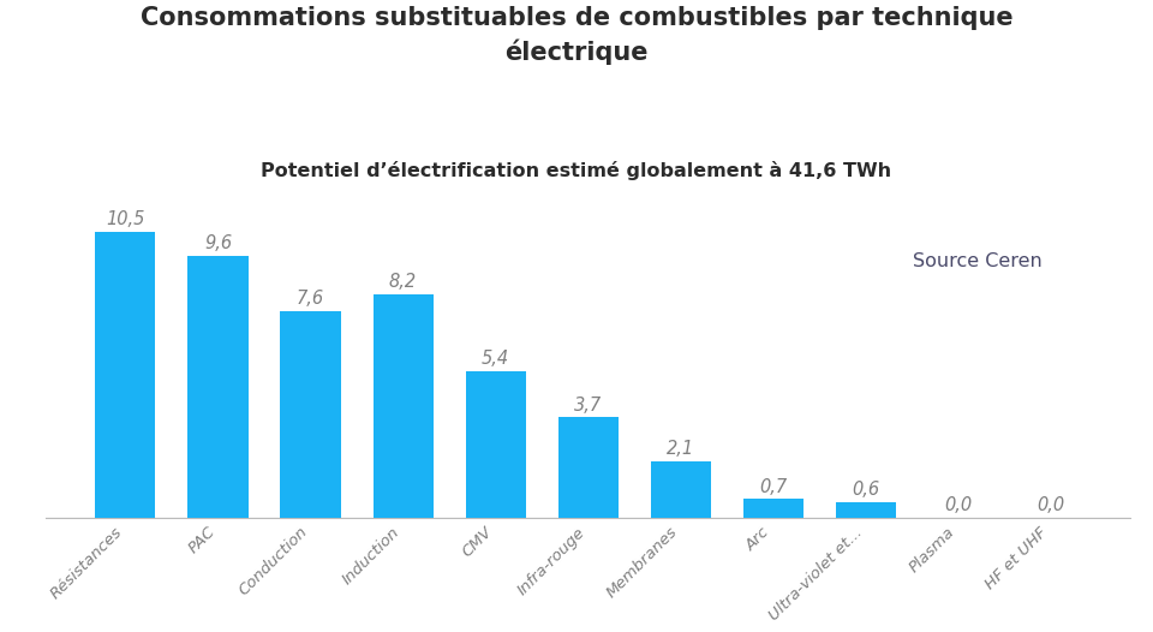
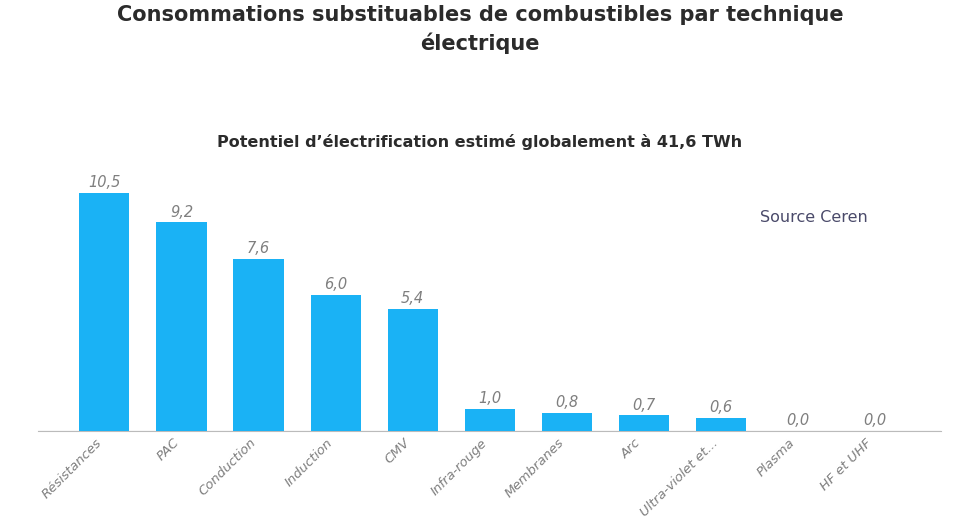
PAC: 9,6 -> 9,2
Induction: 8,2 -> 6,0
Infra-rouge: 3,7 -> 1,0
Membranes: 2,1 -> 0,8
